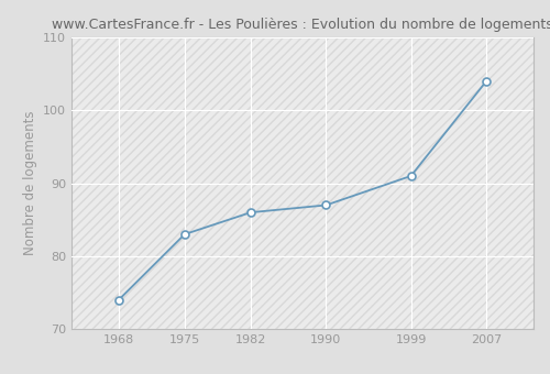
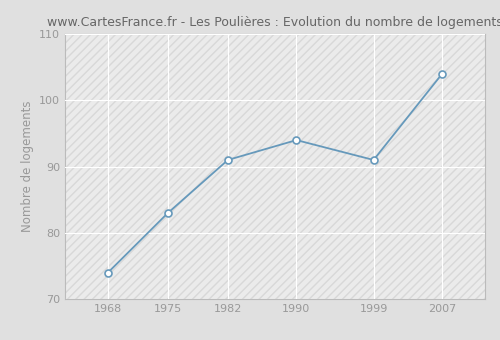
1982: 86 -> 91
1990: 87 -> 94
